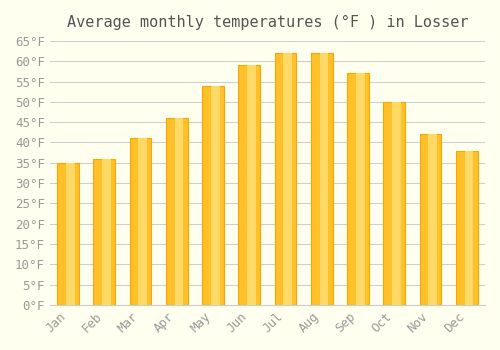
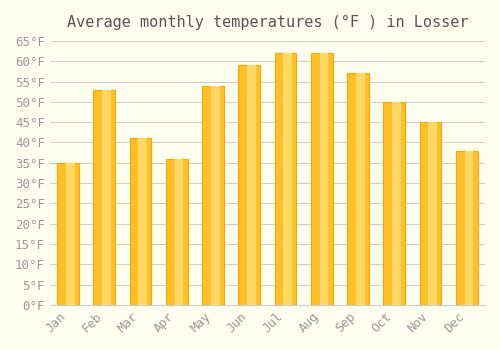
Feb: 36°F -> 53°F
Apr: 46°F -> 36°F
Nov: 42°F -> 45°F
